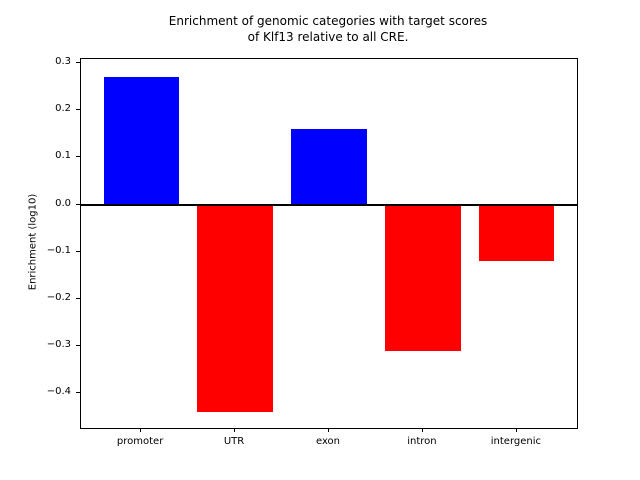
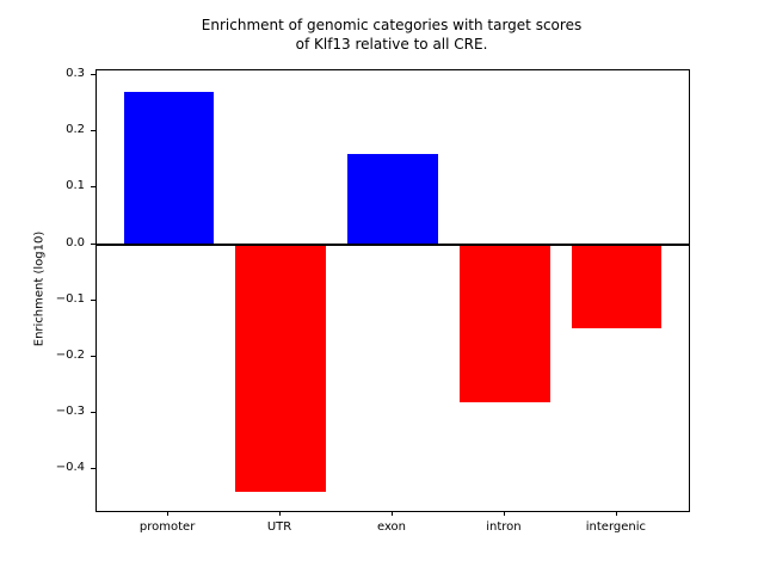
intron: -0.31 -> -0.28
intergenic: -0.12 -> -0.15
